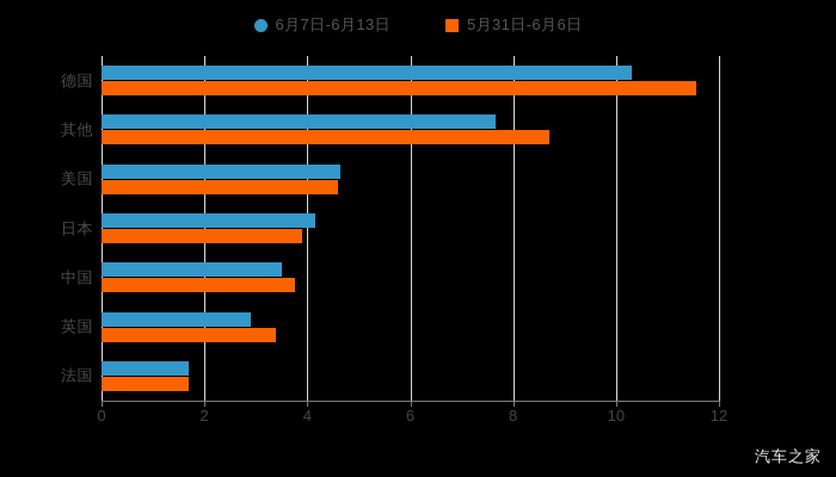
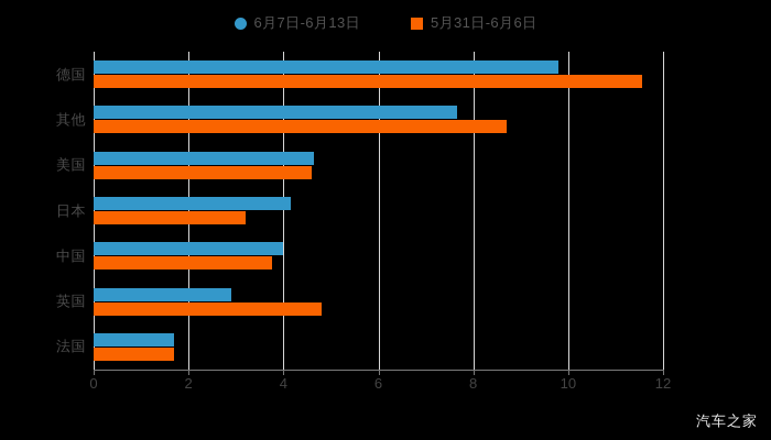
6月7日-6月13日/德国: 10.3 -> 9.8
5月31日-6月6日/日本: 3.9 -> 3.2
6月7日-6月13日/中国: 3.5 -> 4.0
5月31日-6月6日/英国: 3.4 -> 4.8
